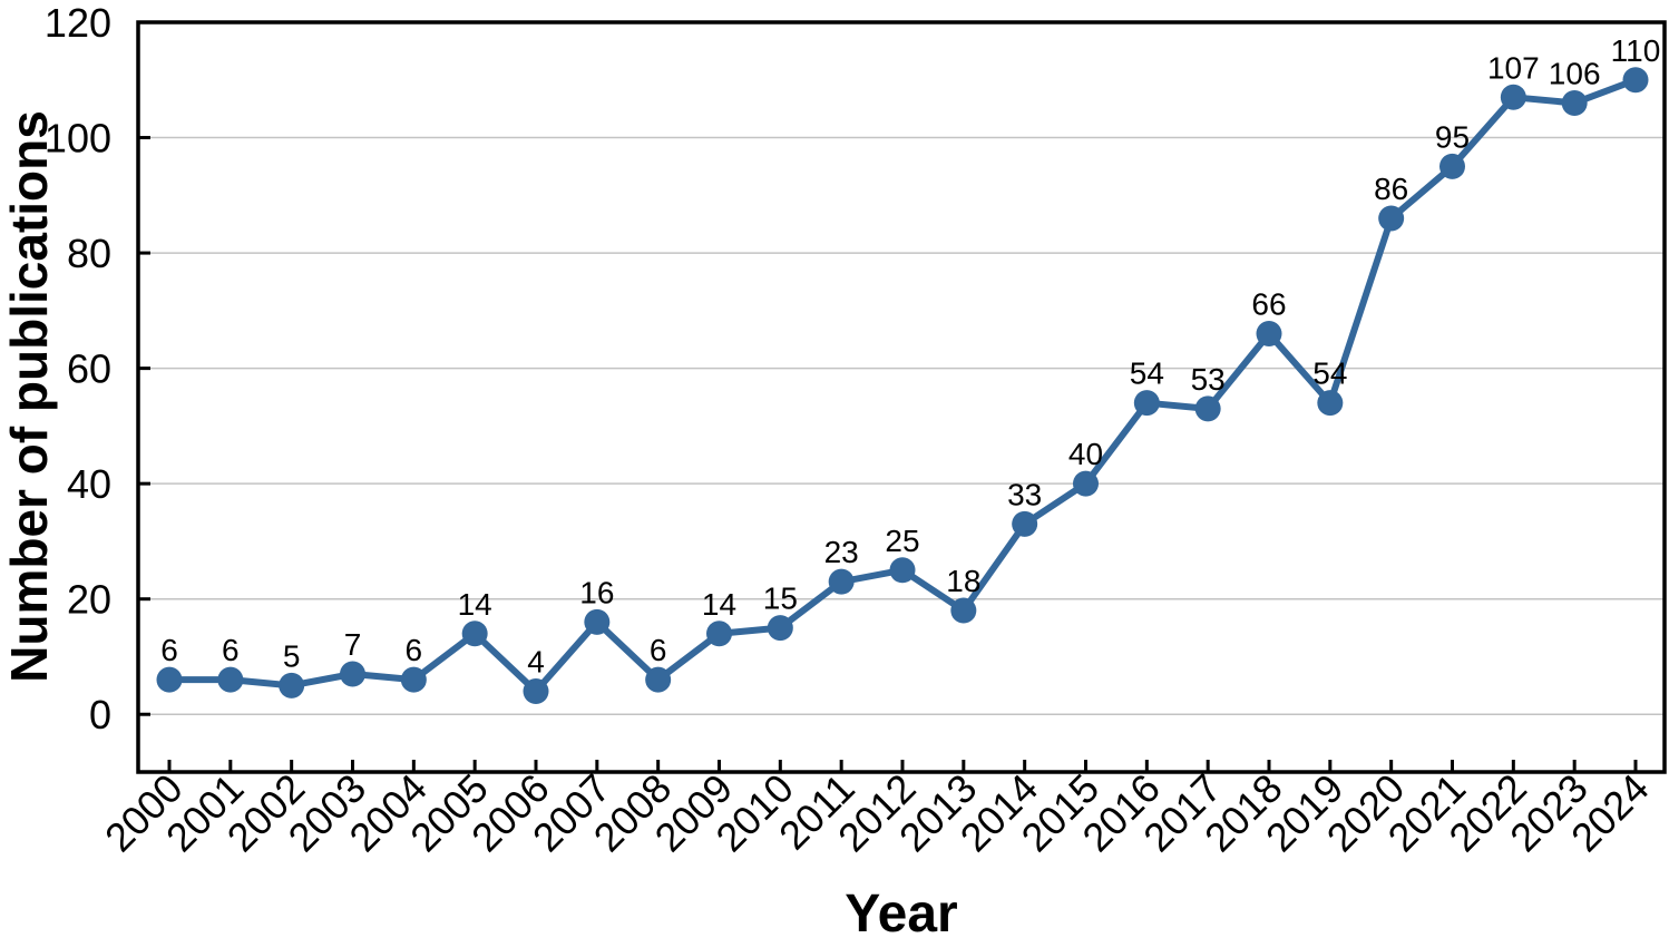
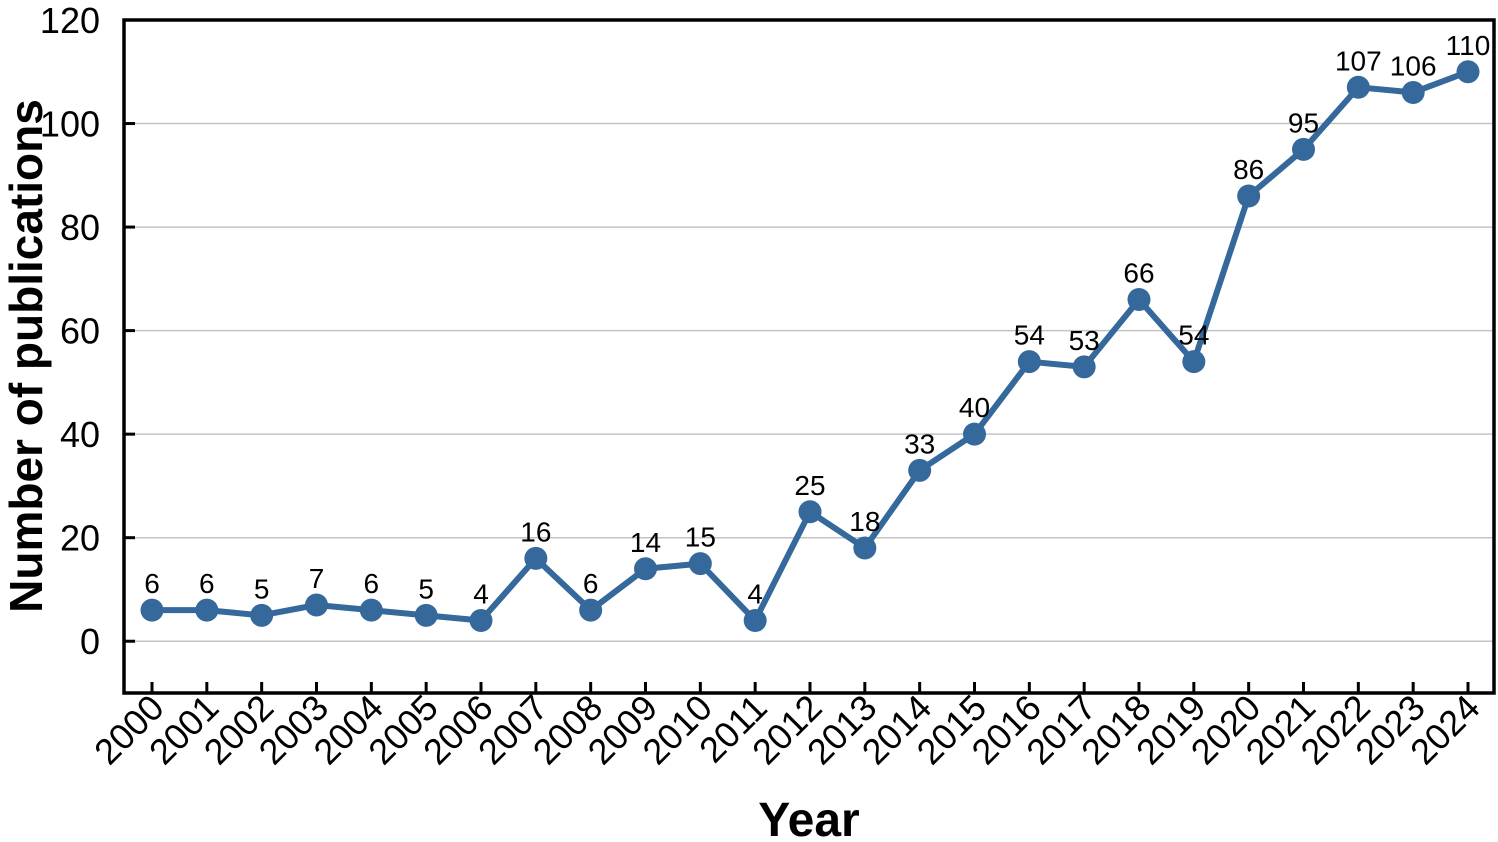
2005: 14 -> 5
2011: 23 -> 4
